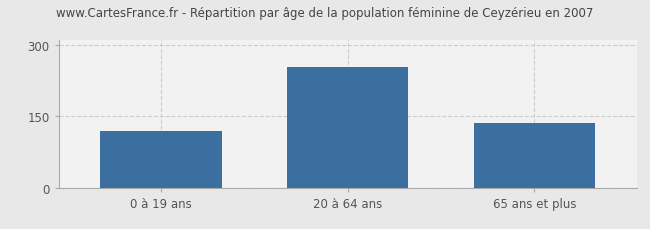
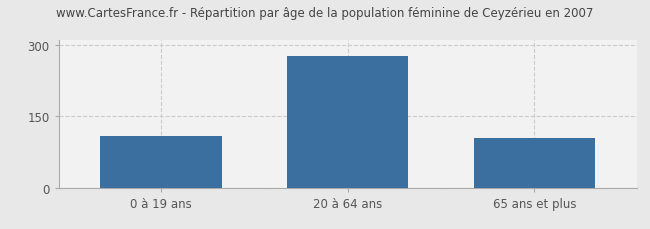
0 à 19 ans: 120 -> 108
20 à 64 ans: 255 -> 277
65 ans et plus: 135 -> 105
